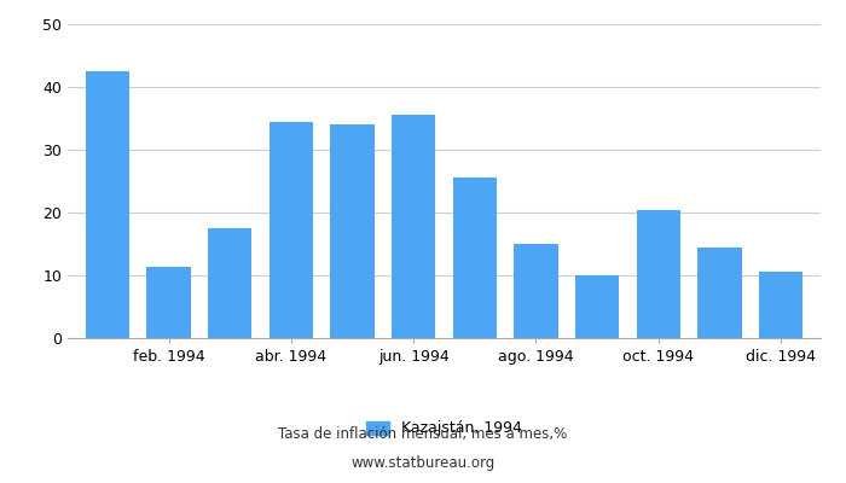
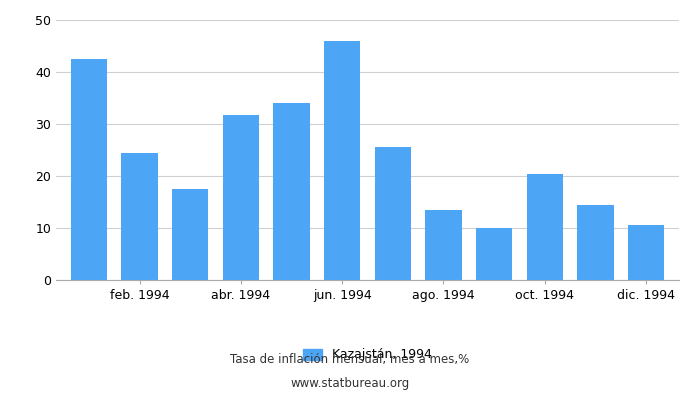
feb. 1994: 11.4 -> 24.5
abr. 1994: 34.4 -> 31.8
jun. 1994: 35.6 -> 46.0
ago. 1994: 15.0 -> 13.5
